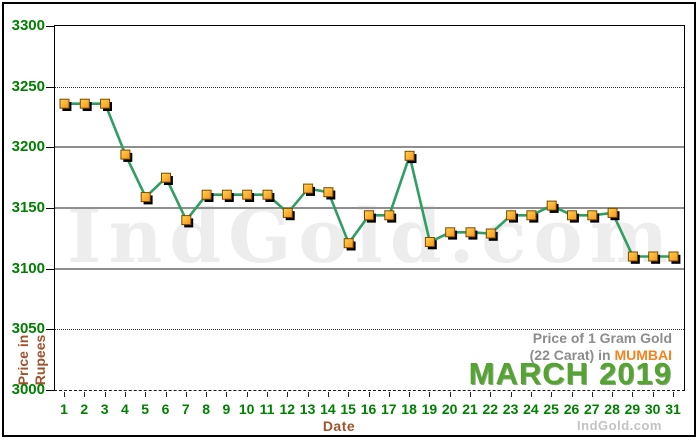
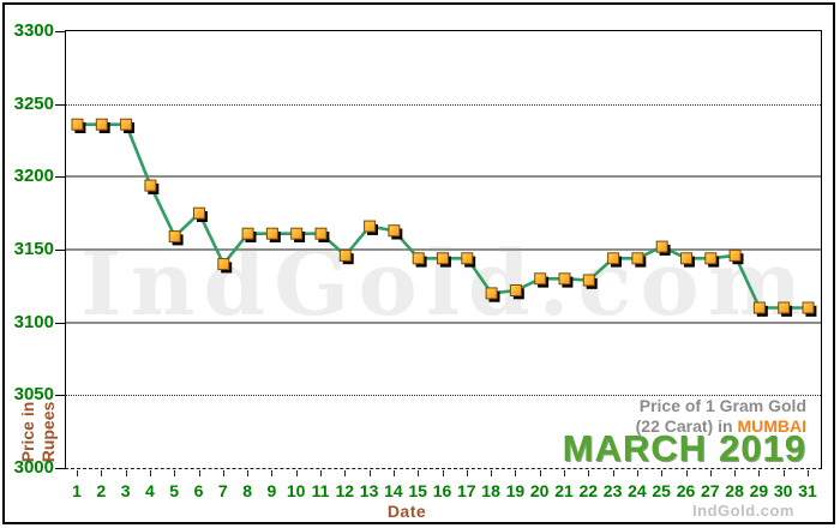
15: 3121 -> 3144
18: 3193 -> 3120
